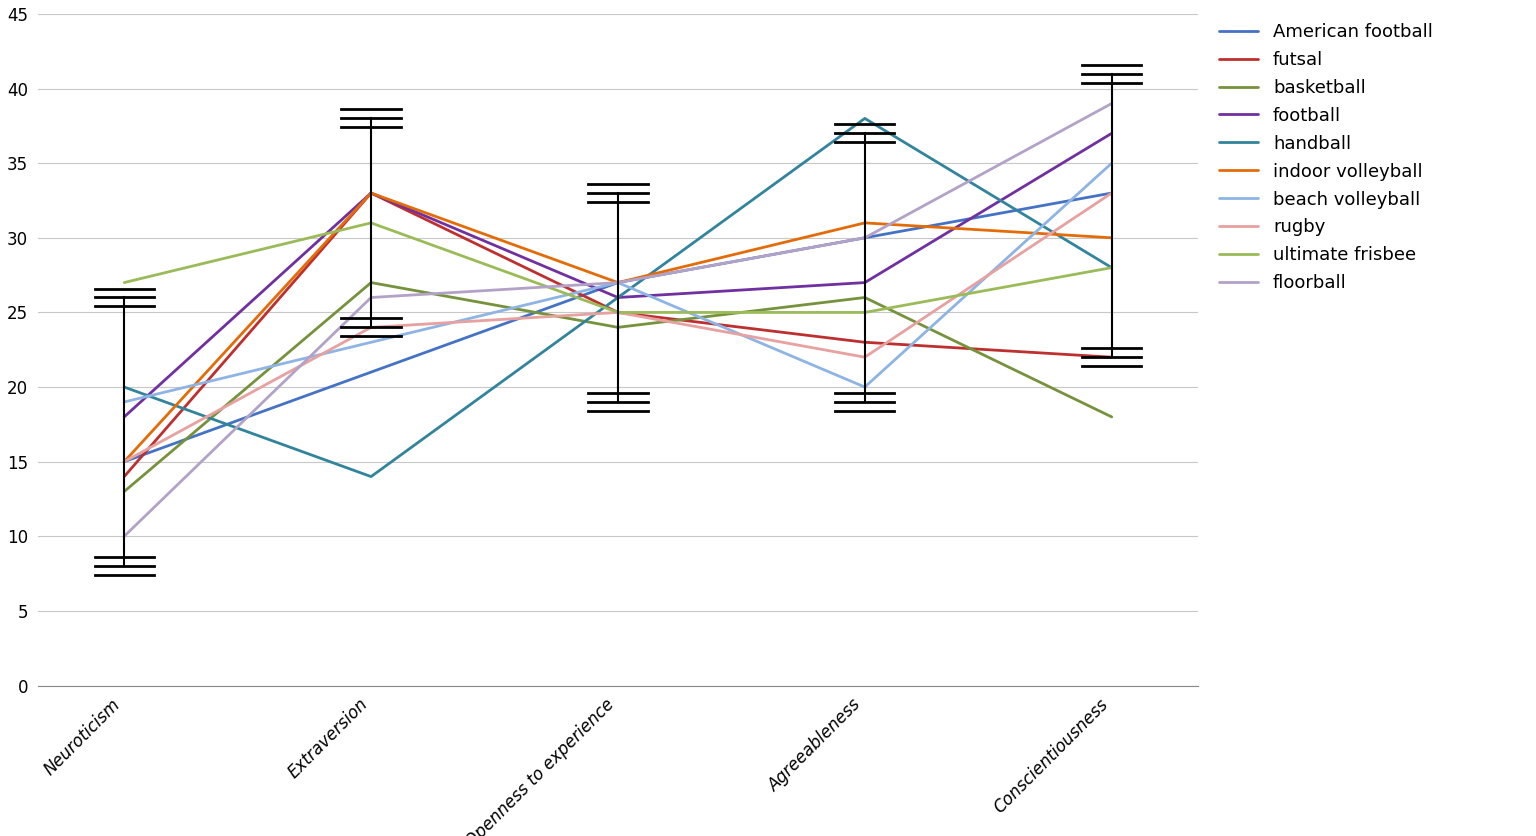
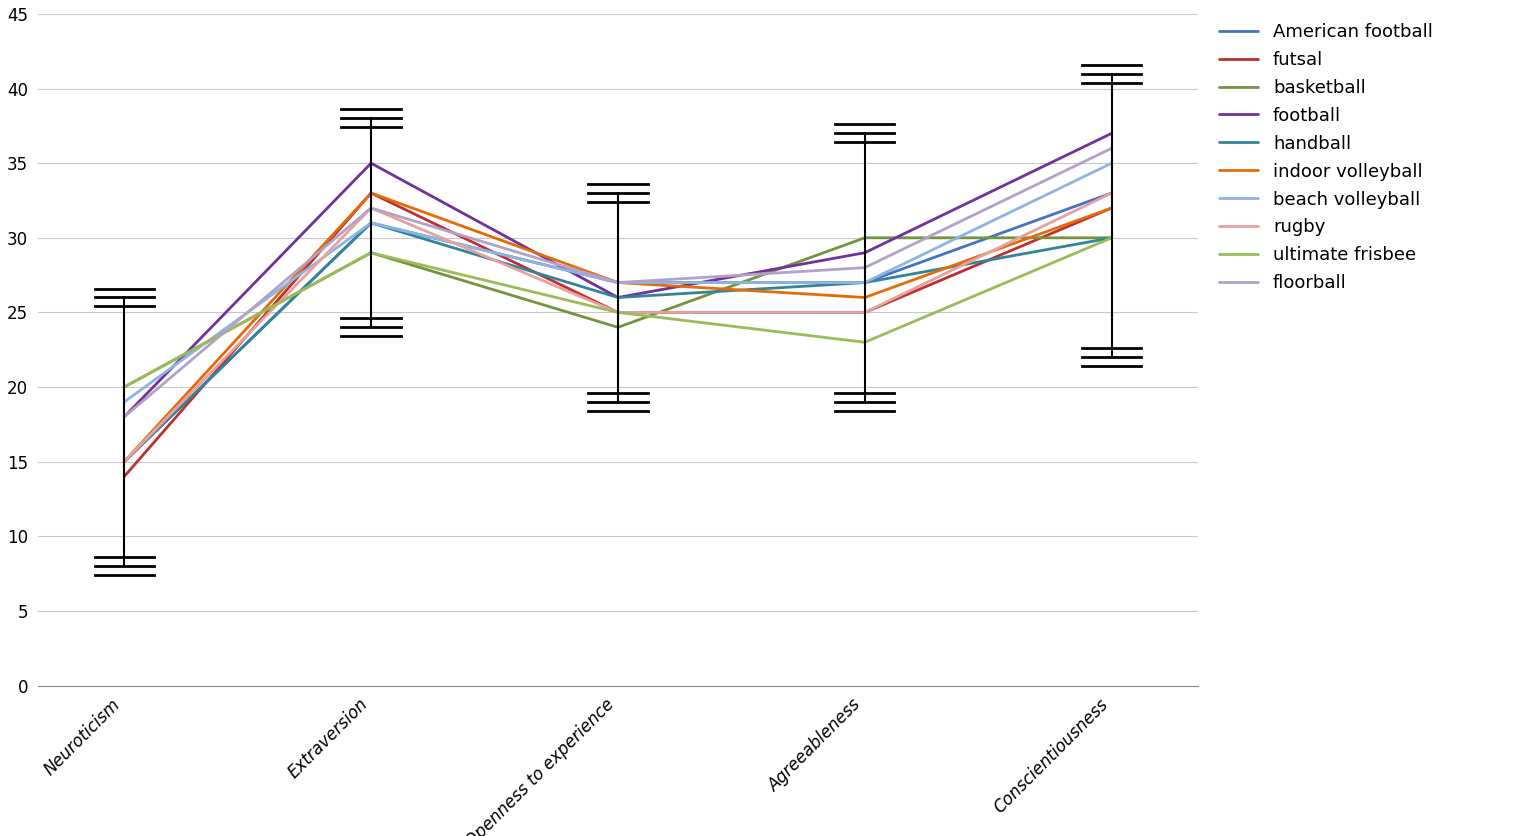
basketball/Neuroticism: 13 -> 20
handball/Neuroticism: 20 -> 15
ultimate frisbee/Neuroticism: 27 -> 20
floorball/Neuroticism: 10 -> 18
American football/Extraversion: 21 -> 31
basketball/Extraversion: 27 -> 29
football/Extraversion: 33 -> 35
handball/Extraversion: 14 -> 31
beach volleyball/Extraversion: 23 -> 31
rugby/Extraversion: 24 -> 32
ultimate frisbee/Extraversion: 31 -> 29
floorball/Extraversion: 26 -> 32
American football/Agreeableness: 30 -> 27
futsal/Agreeableness: 23 -> 25
basketball/Agreeableness: 26 -> 30
football/Agreeableness: 27 -> 29
handball/Agreeableness: 38 -> 27
indoor volleyball/Agreeableness: 31 -> 26
beach volleyball/Agreeableness: 20 -> 27
rugby/Agreeableness: 22 -> 25
ultimate frisbee/Agreeableness: 25 -> 23
floorball/Agreeableness: 30 -> 28
futsal/Conscientiousness: 22 -> 32
basketball/Conscientiousness: 18 -> 30
handball/Conscientiousness: 28 -> 30
indoor volleyball/Conscientiousness: 30 -> 32
ultimate frisbee/Conscientiousness: 28 -> 30
floorball/Conscientiousness: 39 -> 36
